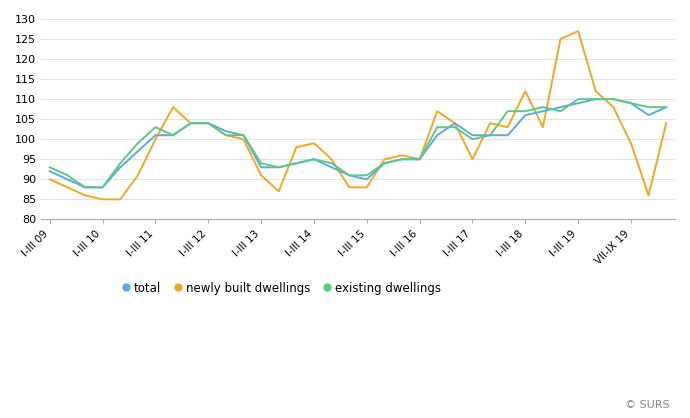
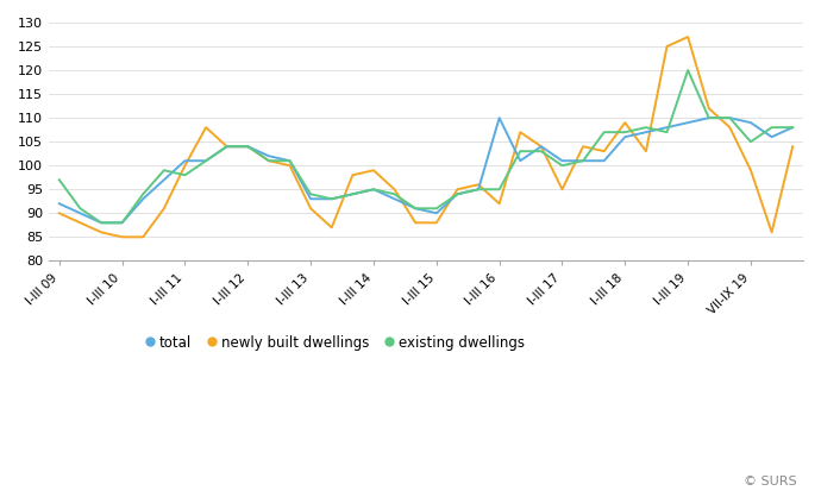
existing dwellings/I-III 09: 93 -> 97
existing dwellings/I-III 11: 103 -> 98
total/I-III 16: 95 -> 110
newly built dwellings/I-III 16: 95 -> 92
newly built dwellings/I-III 18: 112 -> 109
existing dwellings/I-III 19: 110 -> 120
existing dwellings/VII-IX 19: 109 -> 105
